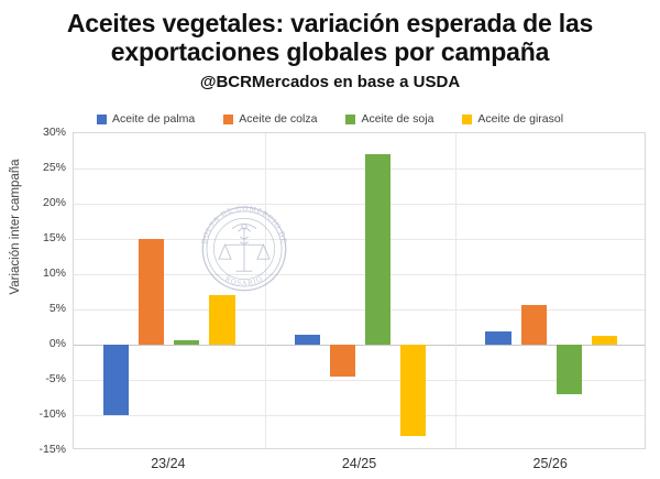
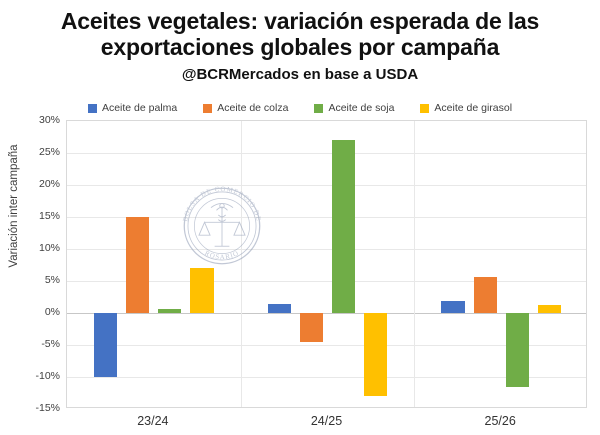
Aceite de soja/25/26: -7% -> -12%
